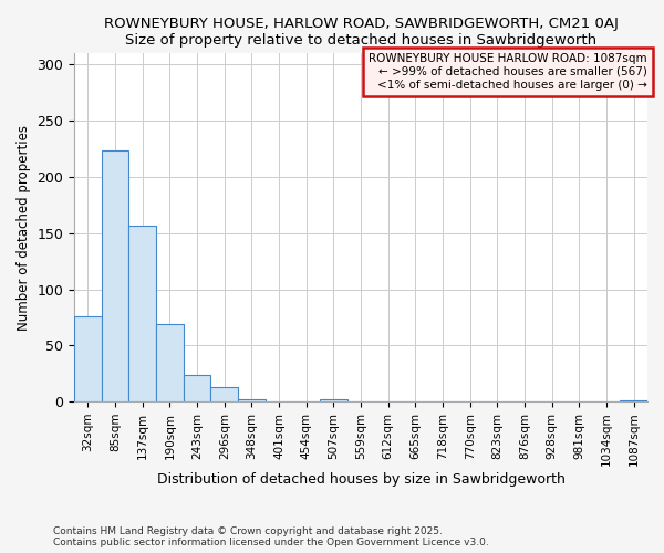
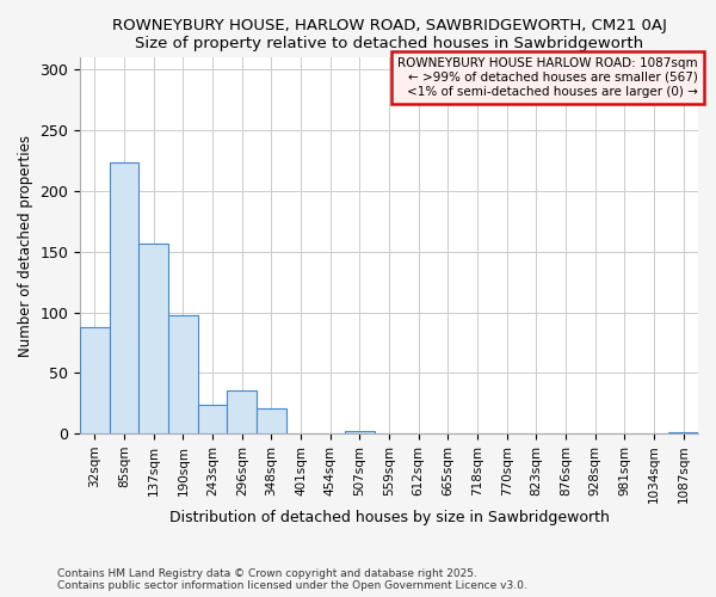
32sqm: 76 -> 88
190sqm: 69 -> 98
296sqm: 13 -> 36
348sqm: 2 -> 21
